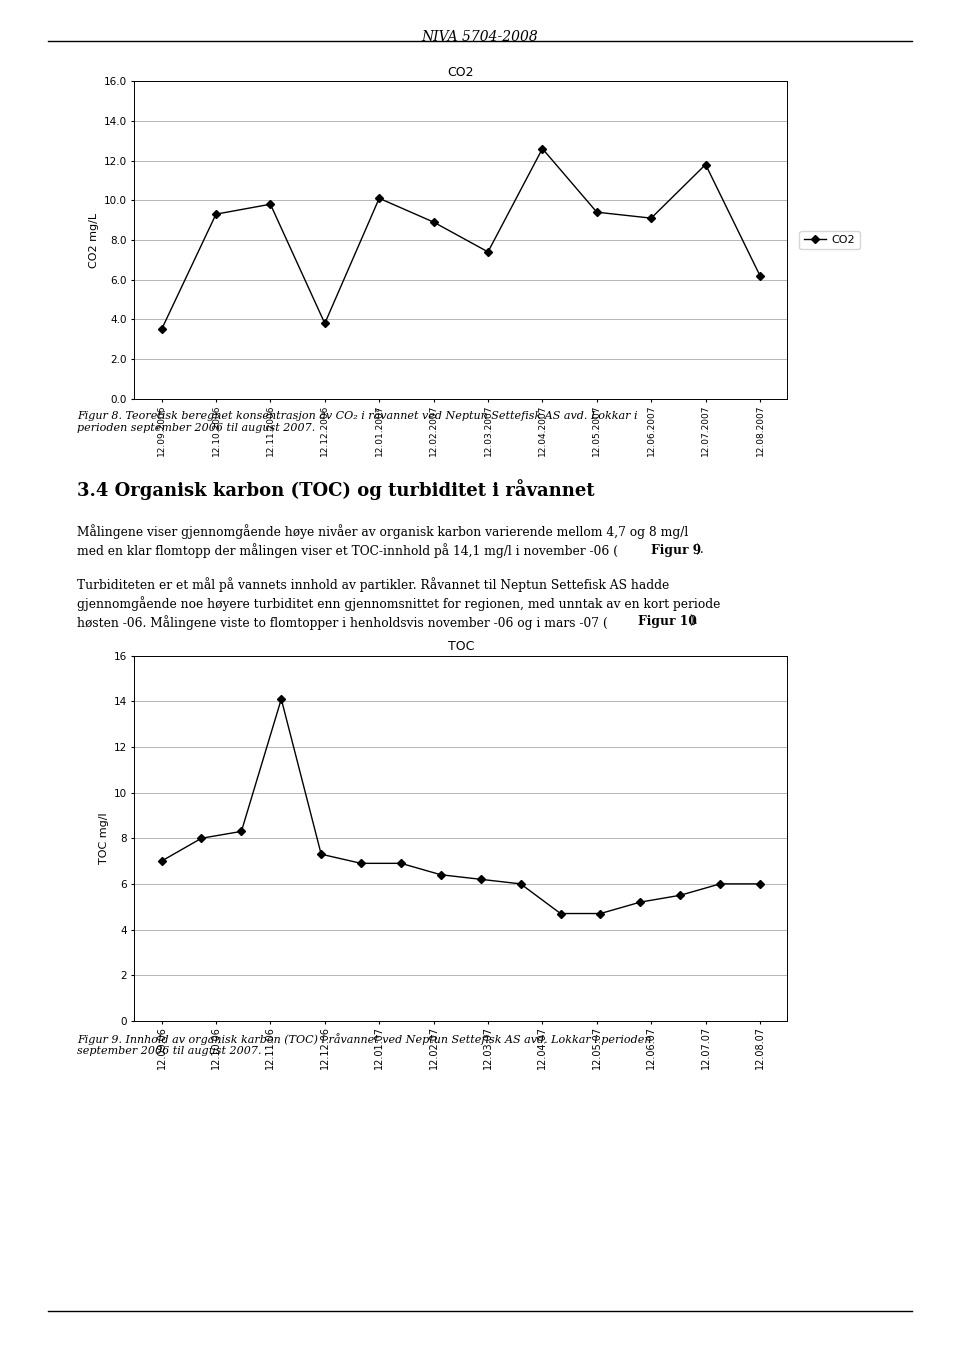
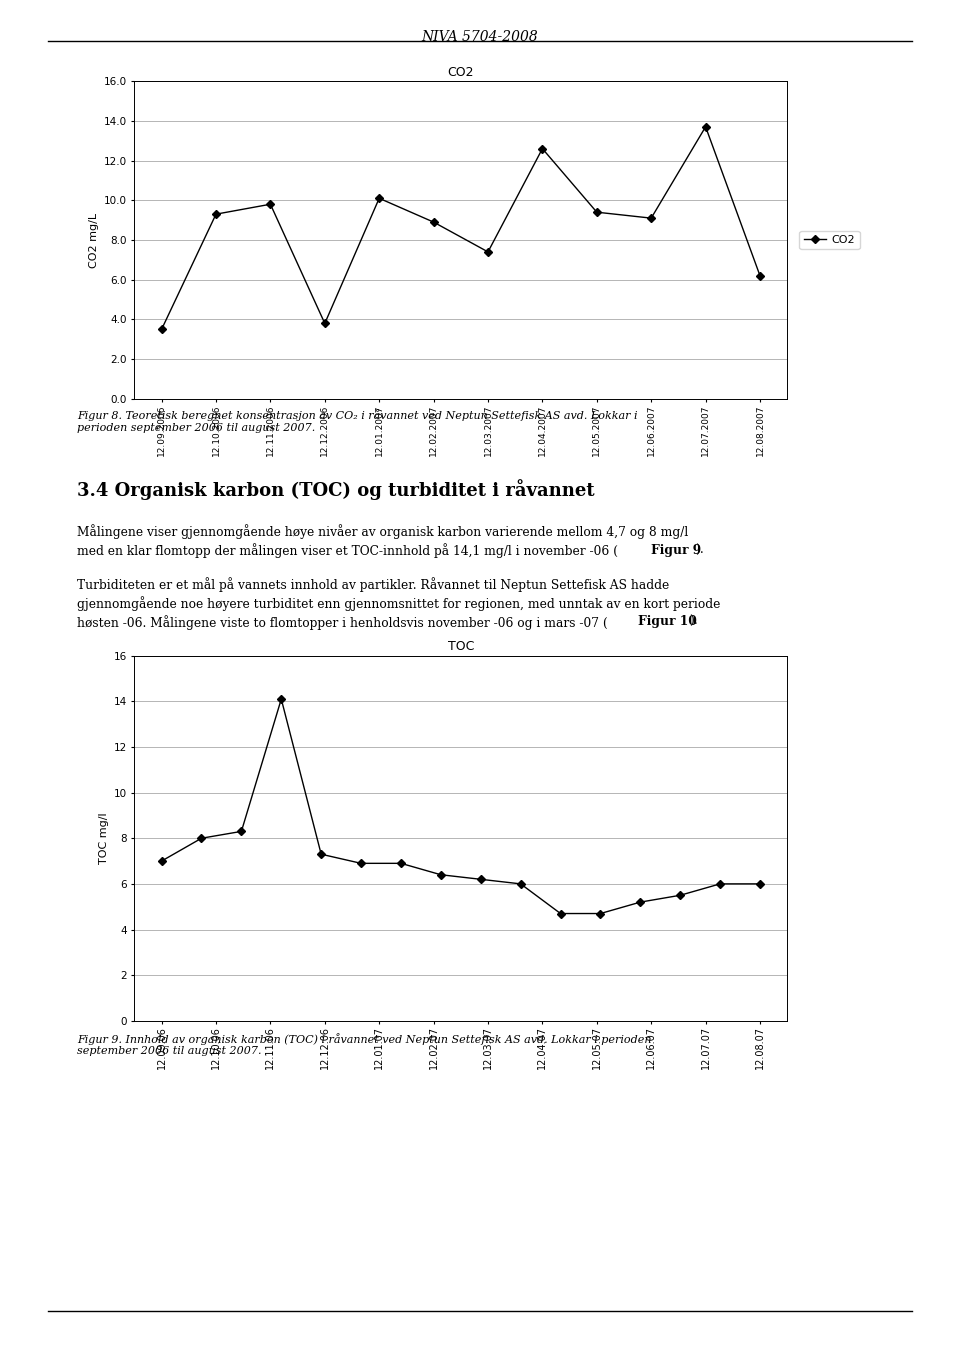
CO2/12.07.2007: 11.8 -> 13.7
